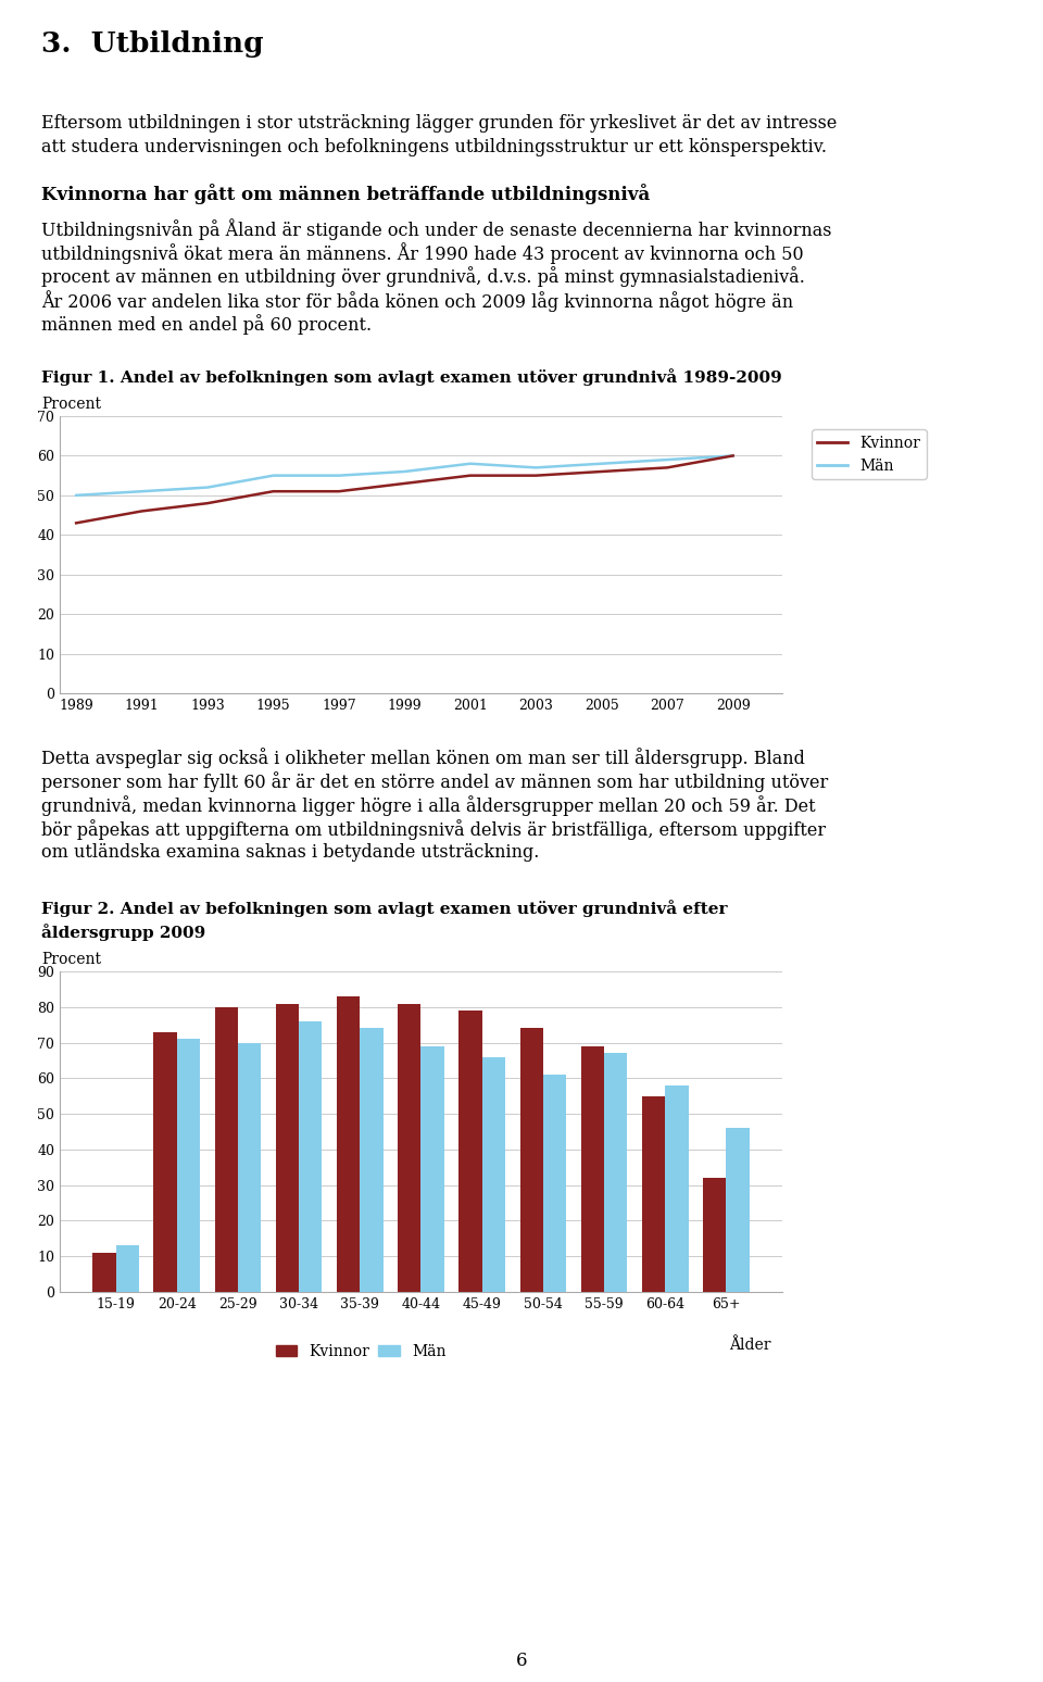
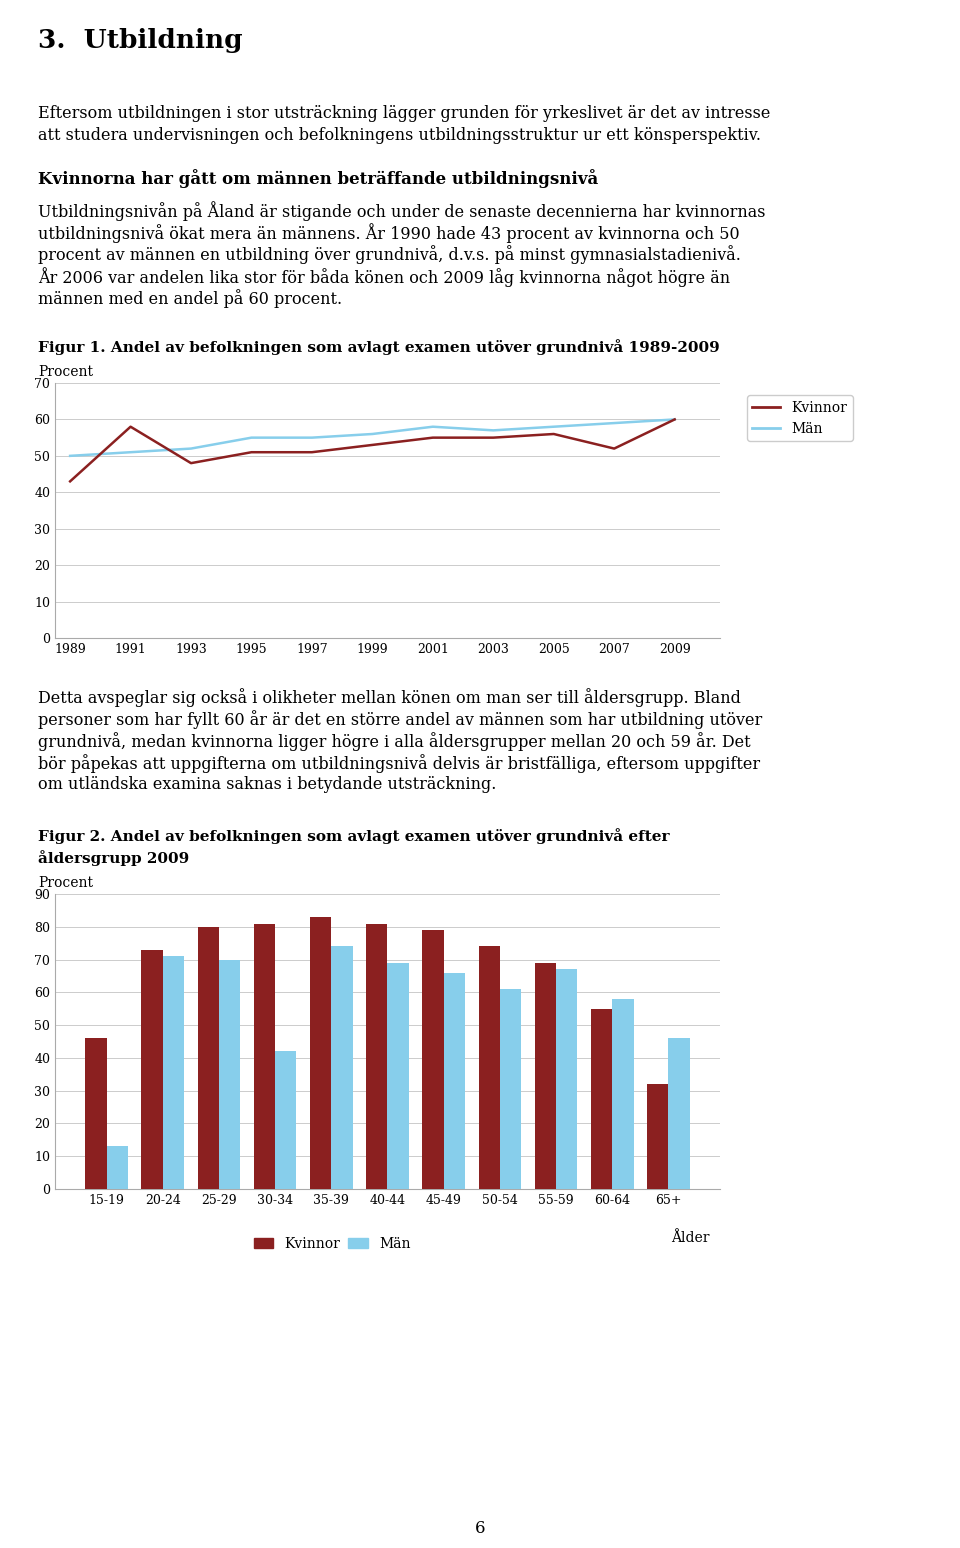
Kvinnor/1991: 46 -> 58
Kvinnor/2007: 57 -> 52
Kvinnor/15-19: 11 -> 46
Män/30-34: 76 -> 42
